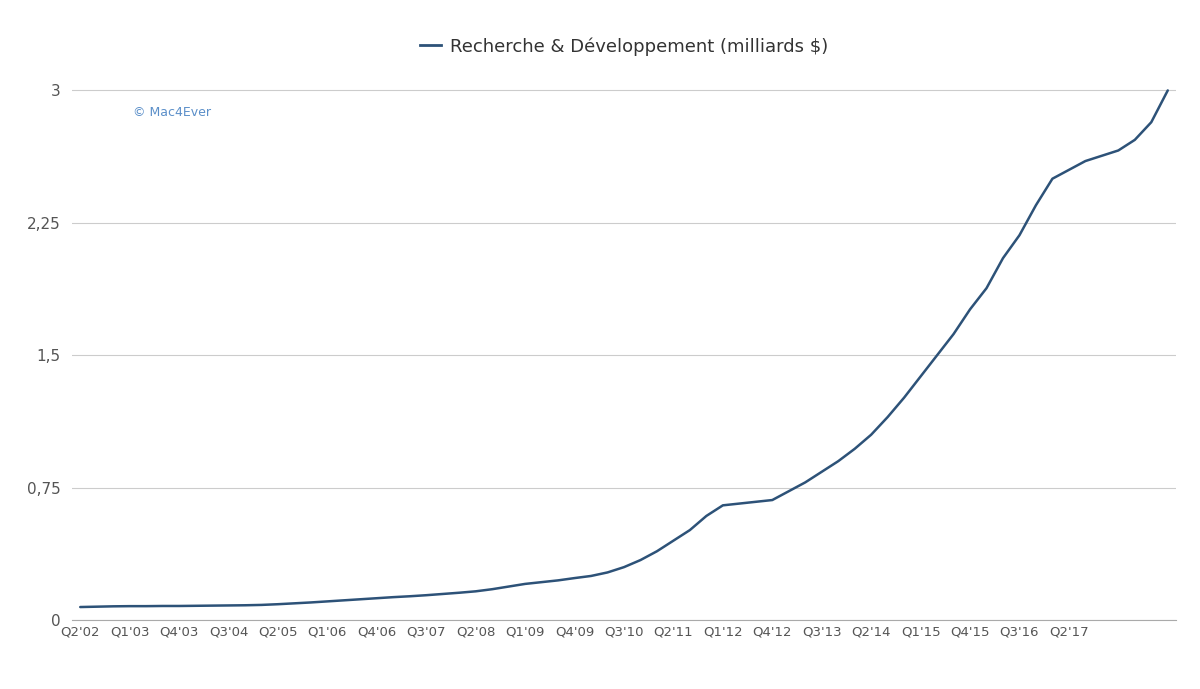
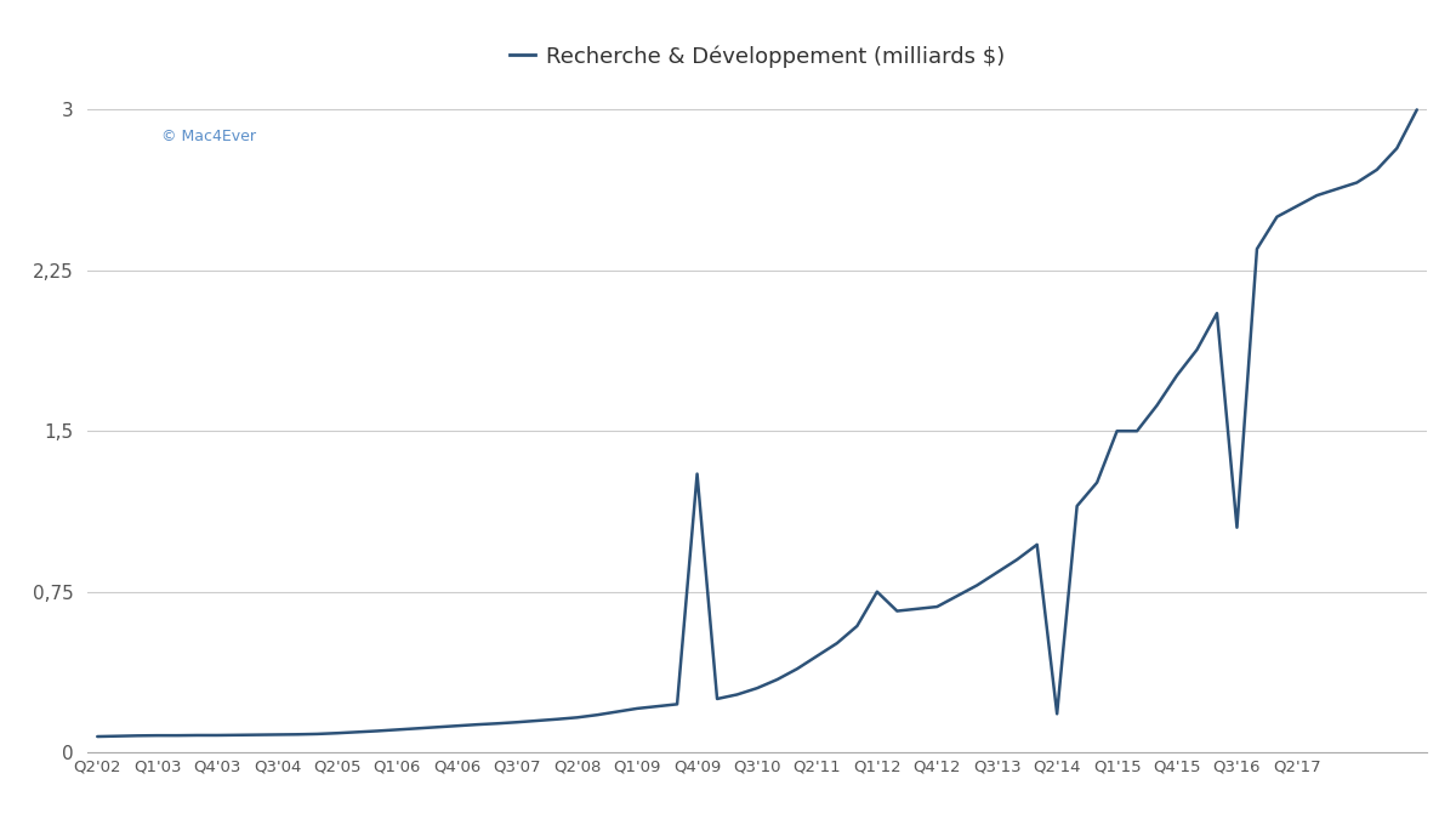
Q4'09: 0,24 -> 1,30
Q1'12: 0,65 -> 0,75
Q2'14: 1,05 -> 0,18
Q1'15: 1,38 -> 1,50
Q3'16: 2,18 -> 1,05
